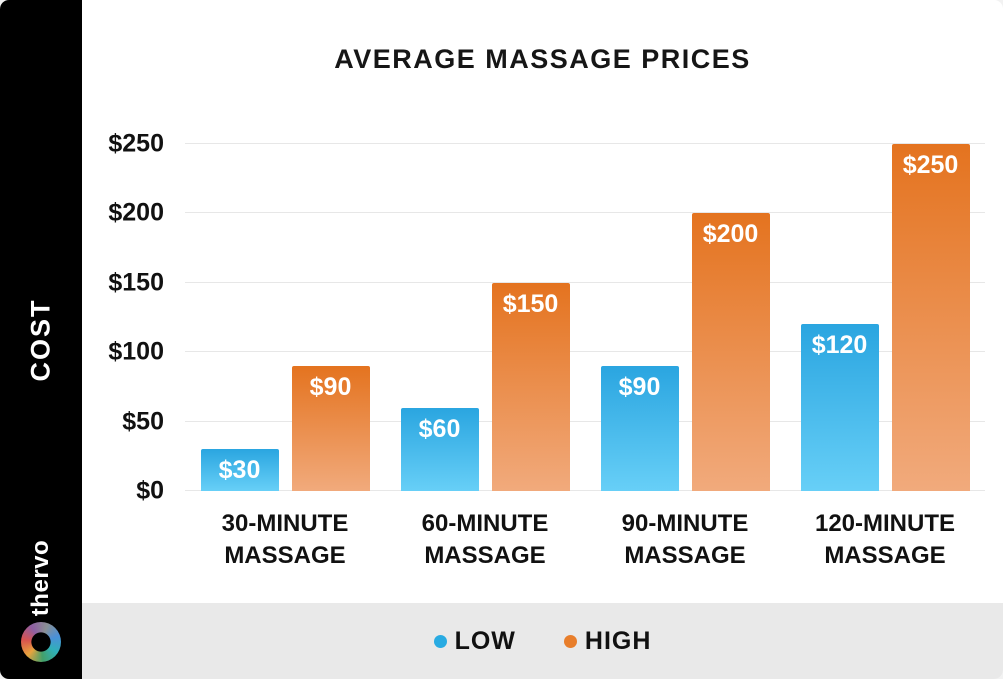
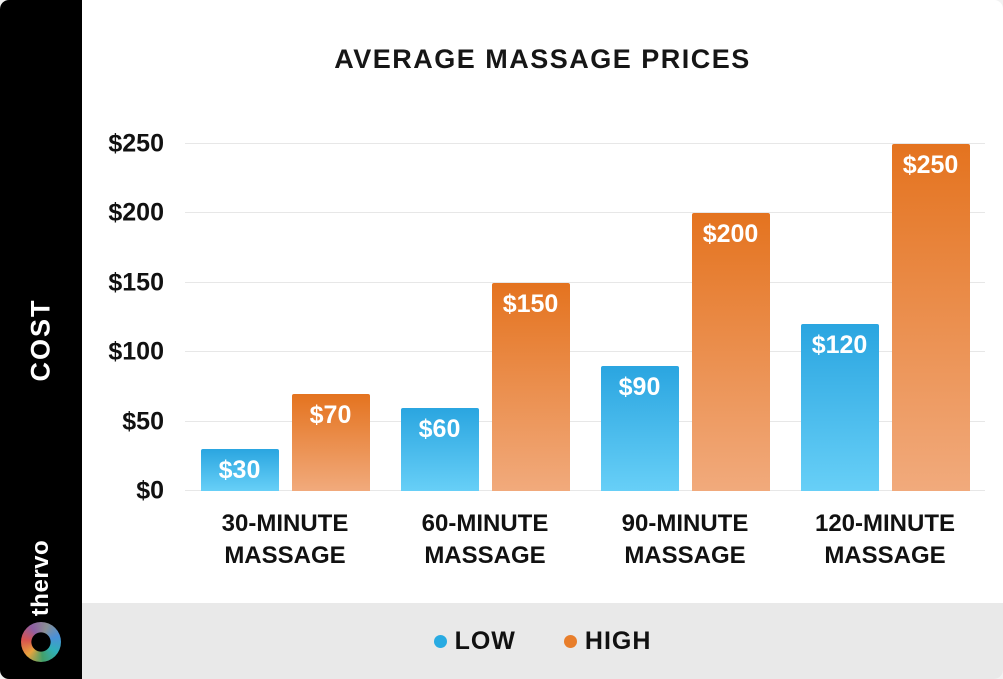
HIGH/30-MINUTE MASSAGE: $90 -> $70
